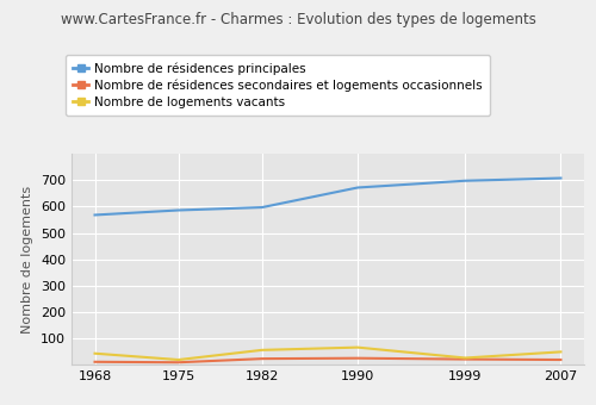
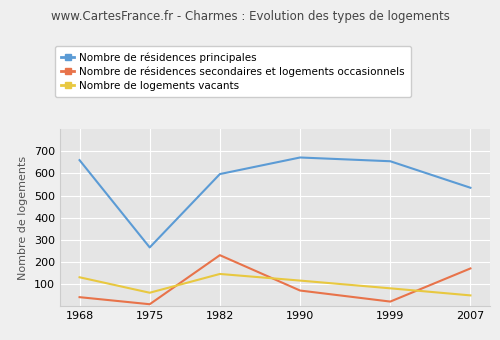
Nombre de résidences principales/1968: 568 -> 660
Nombre de résidences secondaires et logements occasionnels/1968: 10 -> 40
Nombre de logements vacants/1968: 42 -> 130
Nombre de résidences principales/1975: 586 -> 265
Nombre de logements vacants/1975: 18 -> 60
Nombre de résidences secondaires et logements occasionnels/1982: 22 -> 230
Nombre de logements vacants/1982: 55 -> 145
Nombre de résidences secondaires et logements occasionnels/1990: 24 -> 70
Nombre de logements vacants/1990: 65 -> 115
Nombre de résidences principales/1999: 698 -> 655
Nombre de logements vacants/1999: 25 -> 80
Nombre de résidences principales/2007: 708 -> 535
Nombre de résidences secondaires et logements occasionnels/2007: 18 -> 170
